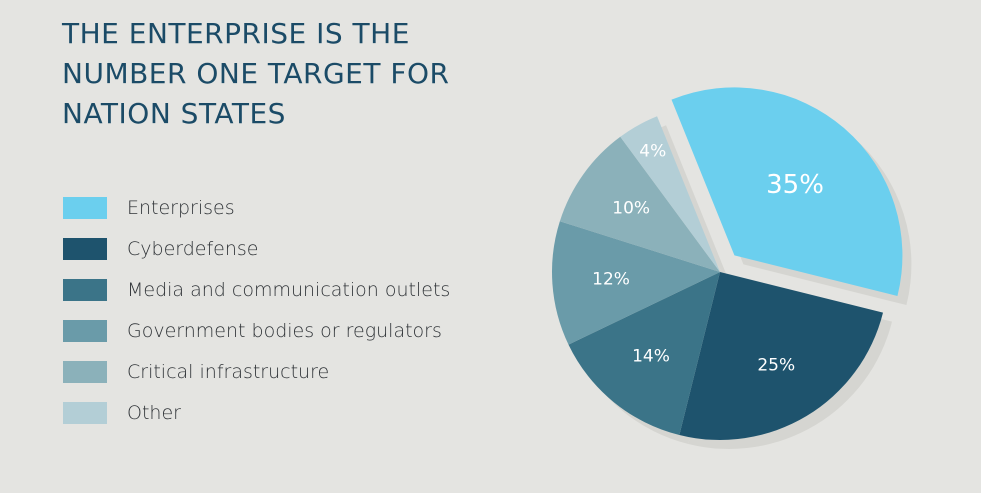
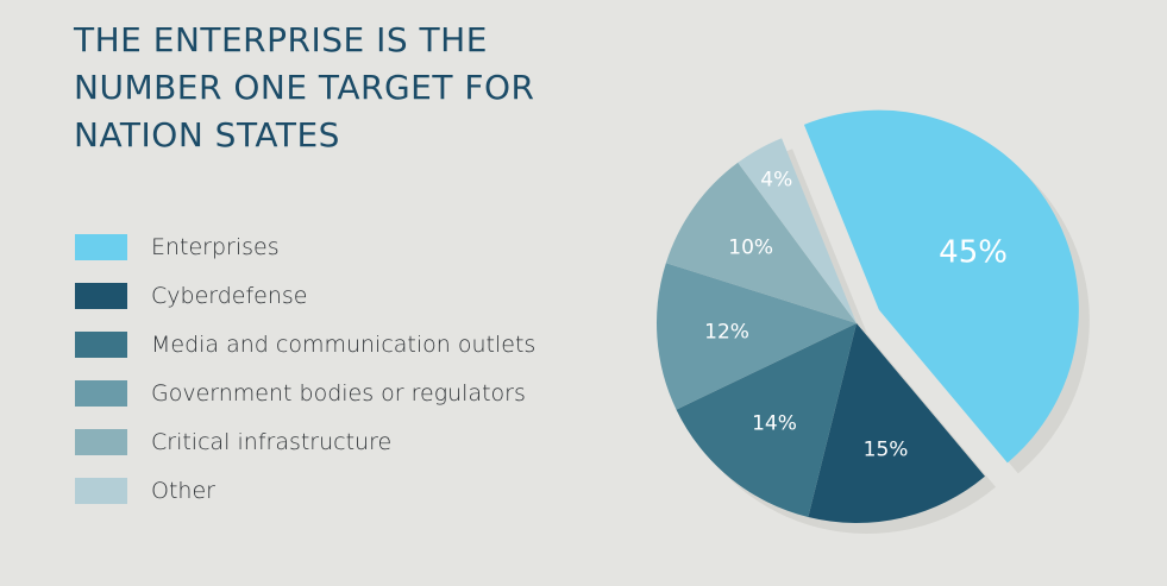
Enterprises: 35% -> 45%
Cyberdefense: 25% -> 15%
